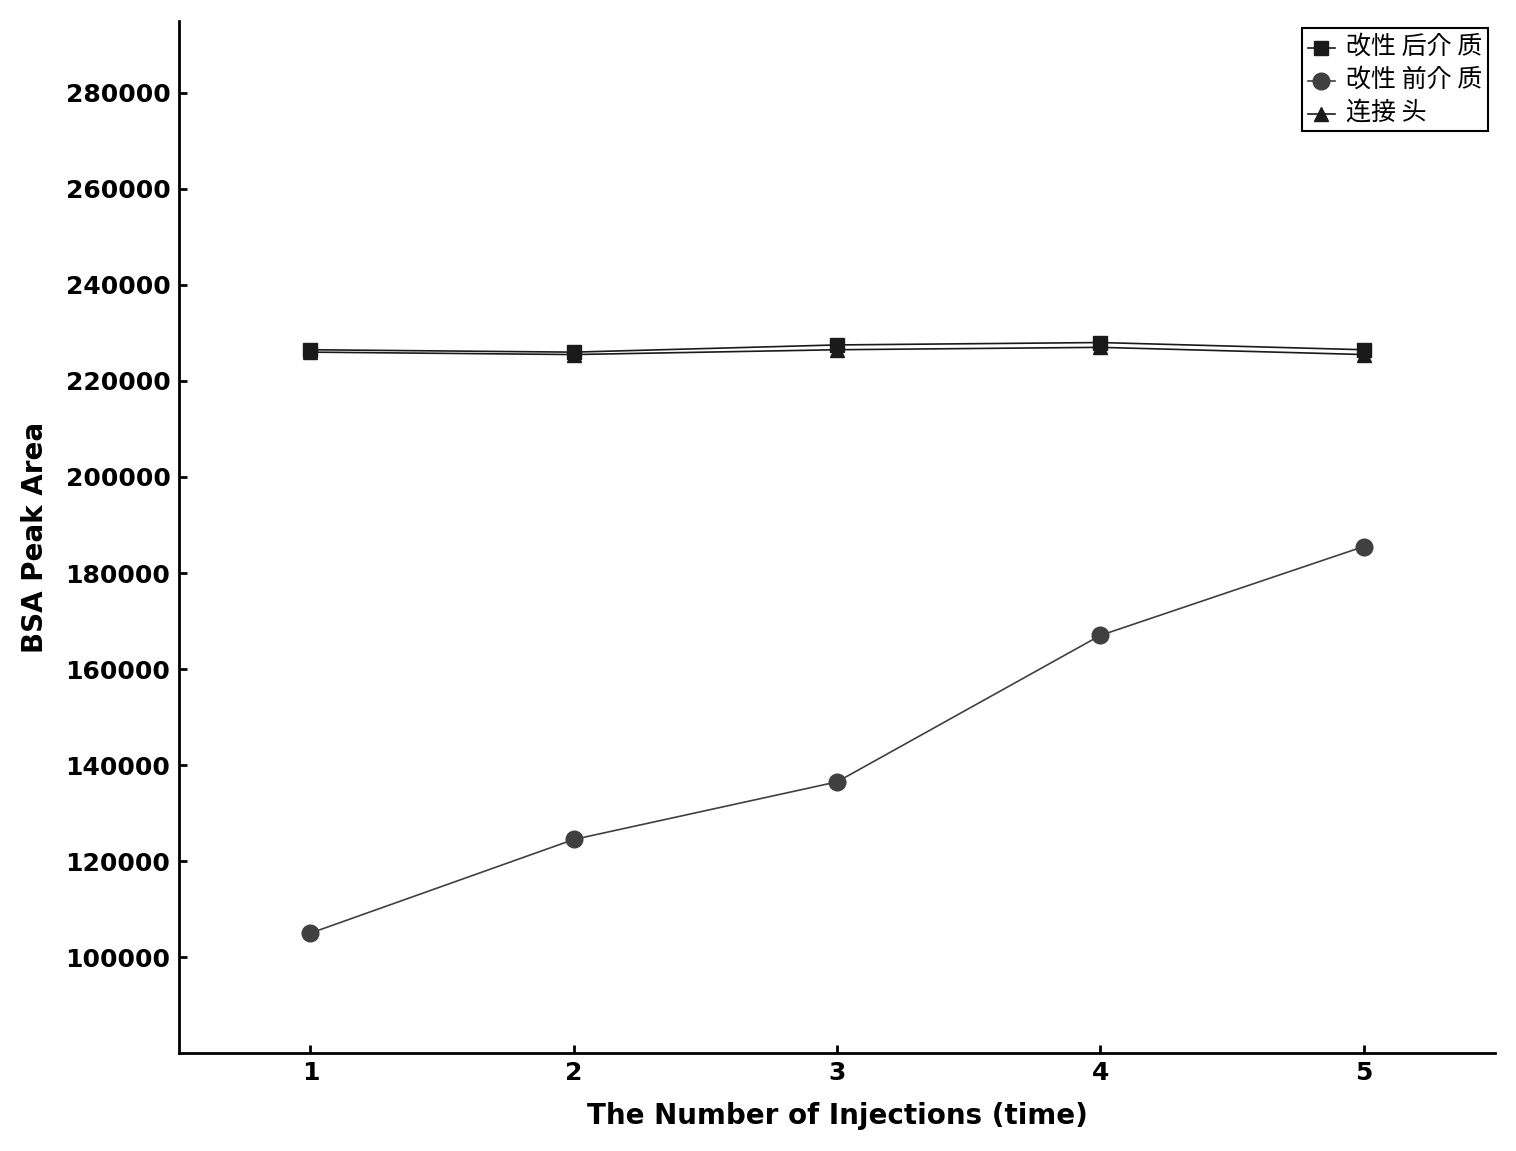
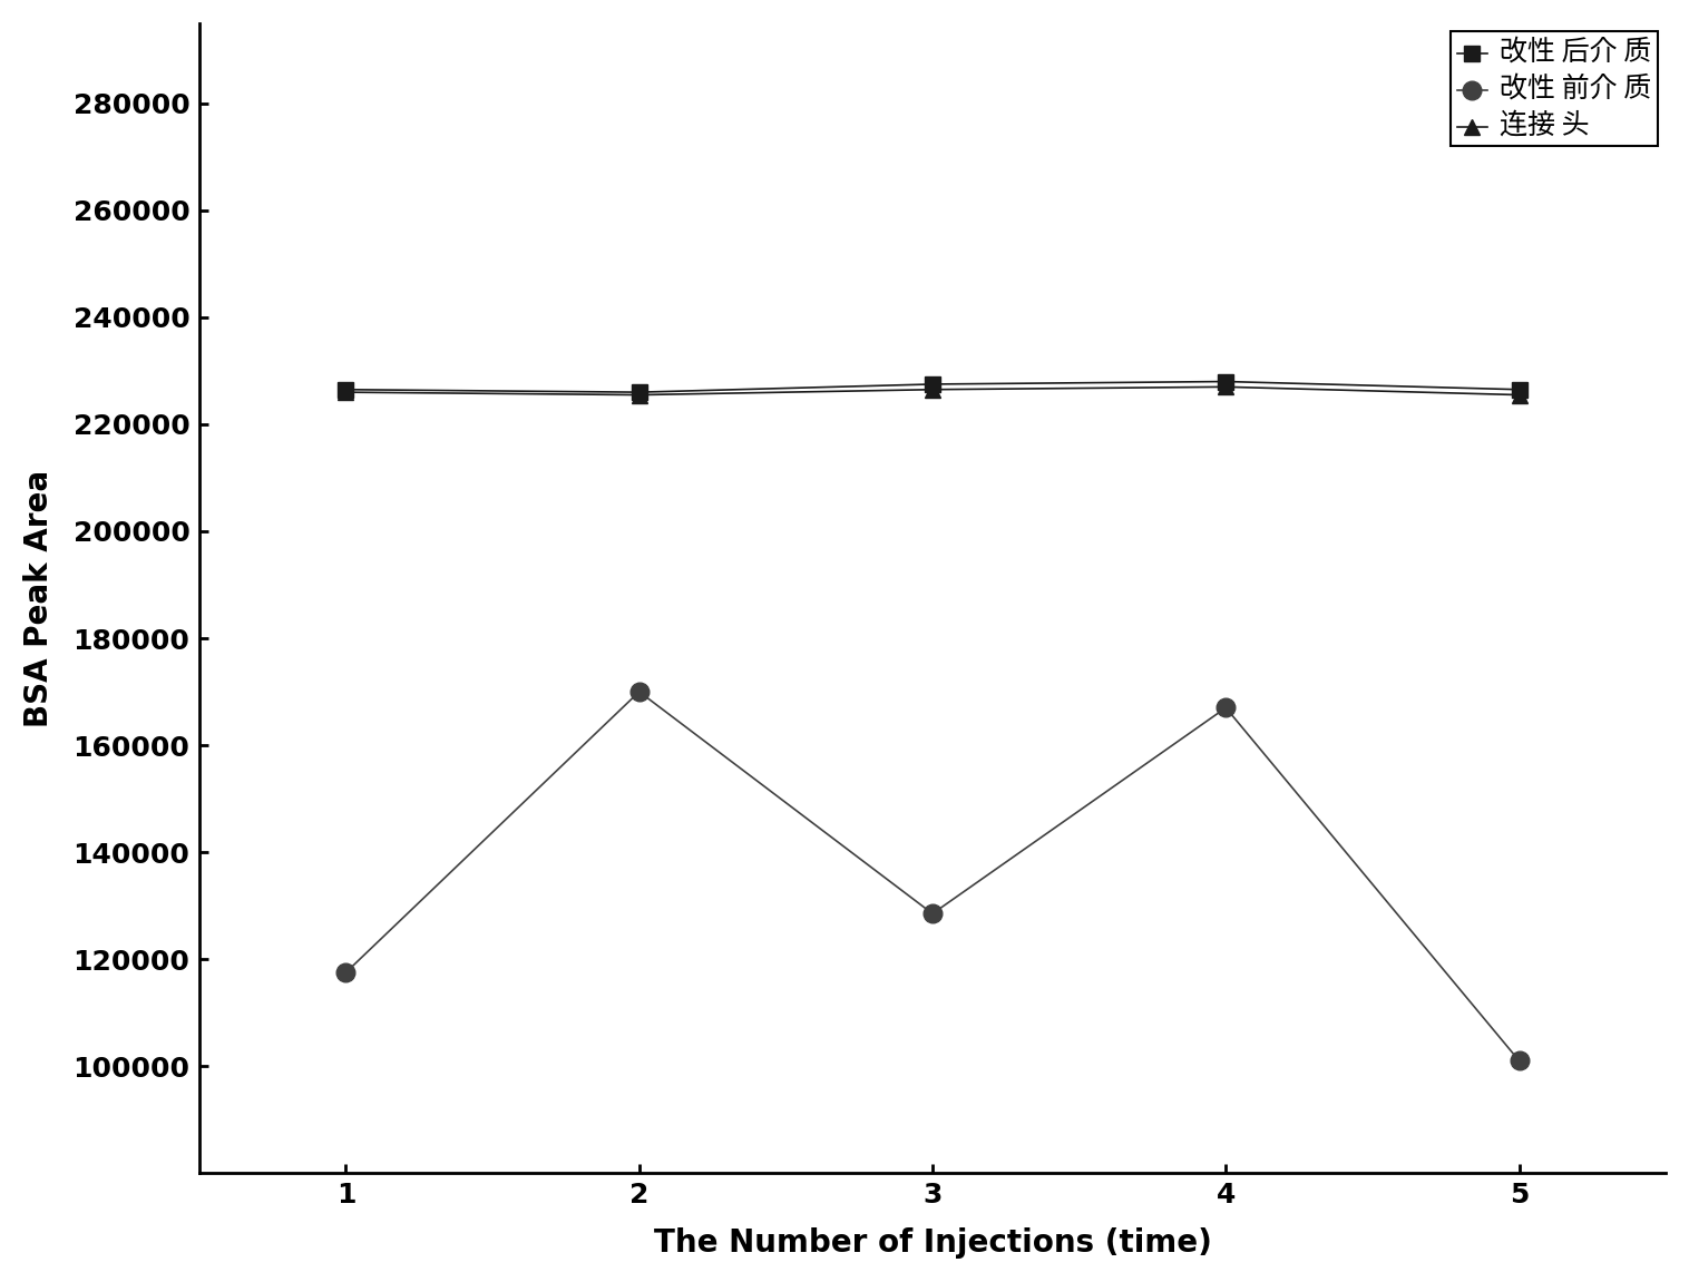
改性 前介 质/1: 105000 -> 117500
改性 前介 质/2: 124500 -> 170000
改性 前介 质/3: 136500 -> 128500
改性 前介 质/5: 185500 -> 101000
